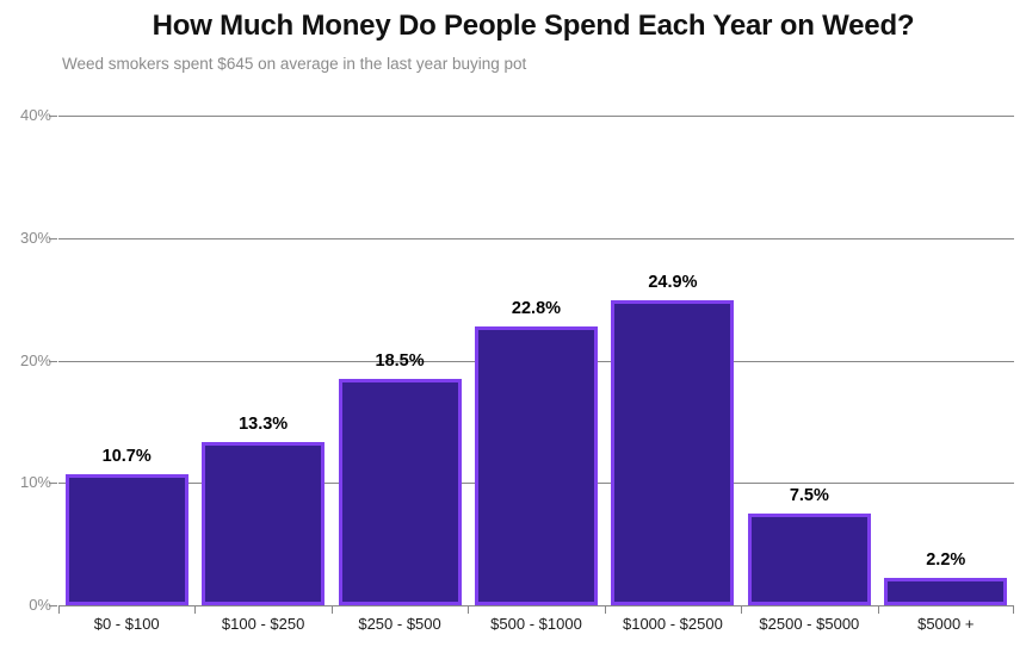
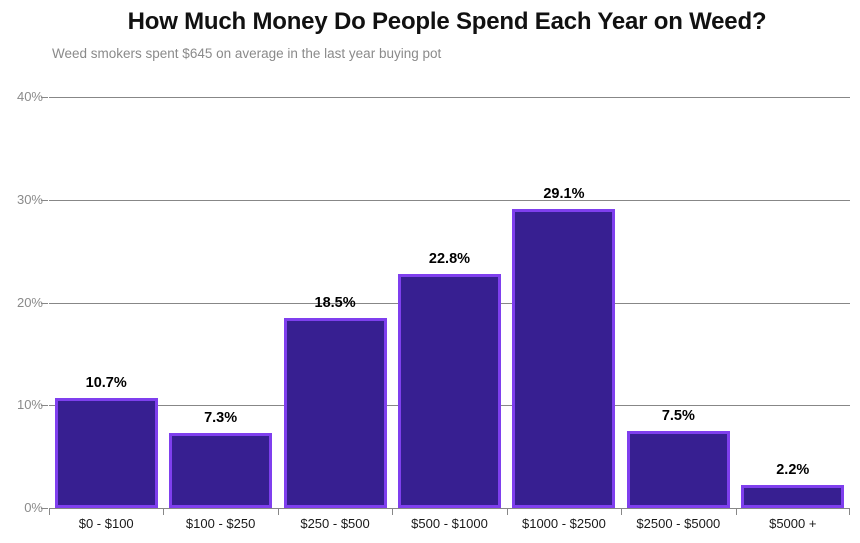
$100 - $250: 13.3% -> 7.3%
$1000 - $2500: 24.9% -> 29.1%
